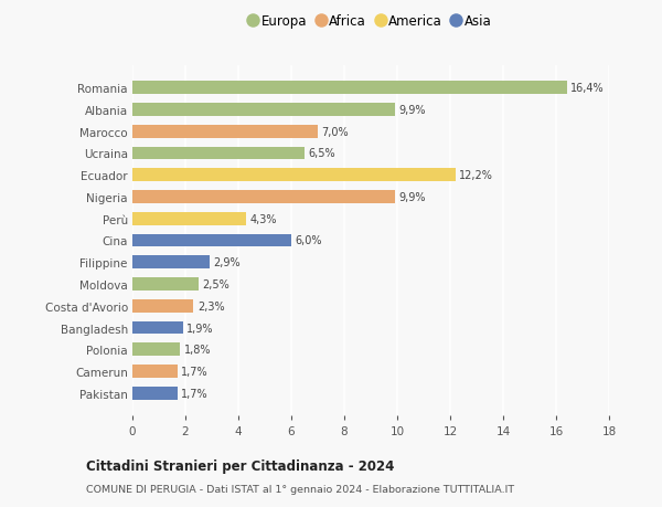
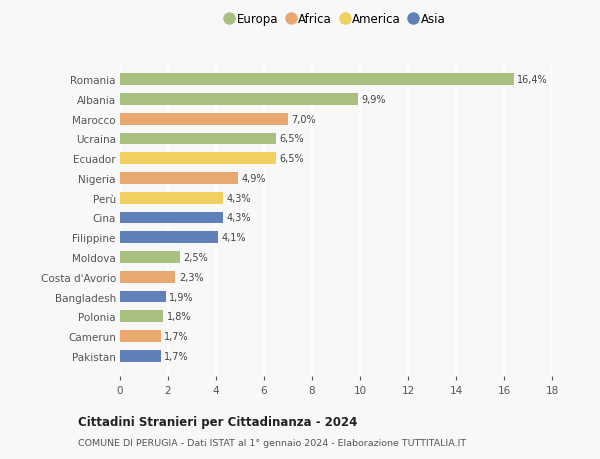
Ecuador: 12,2% -> 6,5%
Nigeria: 9,9% -> 4,9%
Cina: 6,0% -> 4,3%
Filippine: 2,9% -> 4,1%
